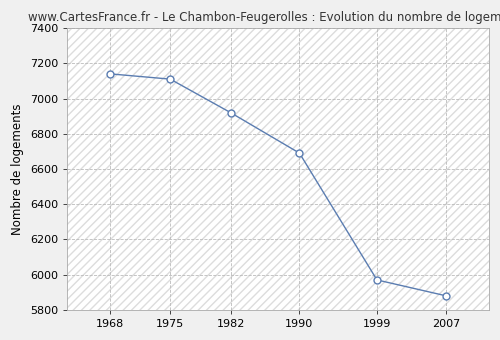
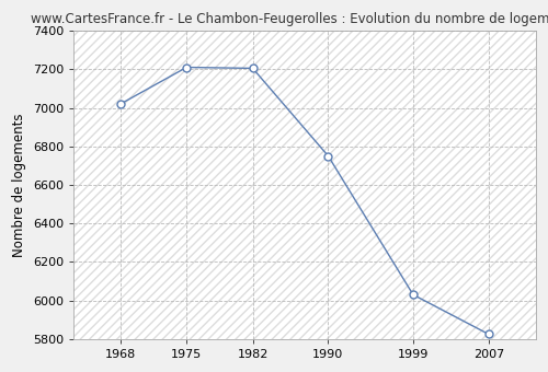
1968: 7140 -> 7020
1975: 7110 -> 7210
1982: 6920 -> 7200
1990: 6690 -> 6750
1999: 5970 -> 6030
2007: 5880 -> 5820
